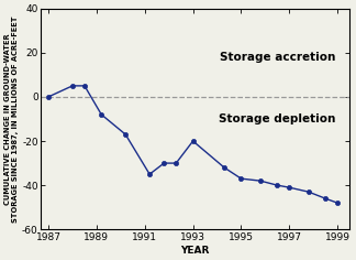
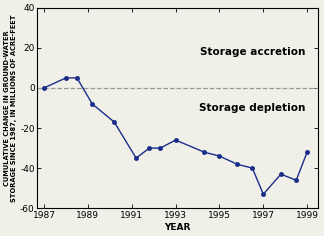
1993: -20 -> -26
1995: -37 -> -34
1997: -41 -> -53
1999: -48 -> -32
